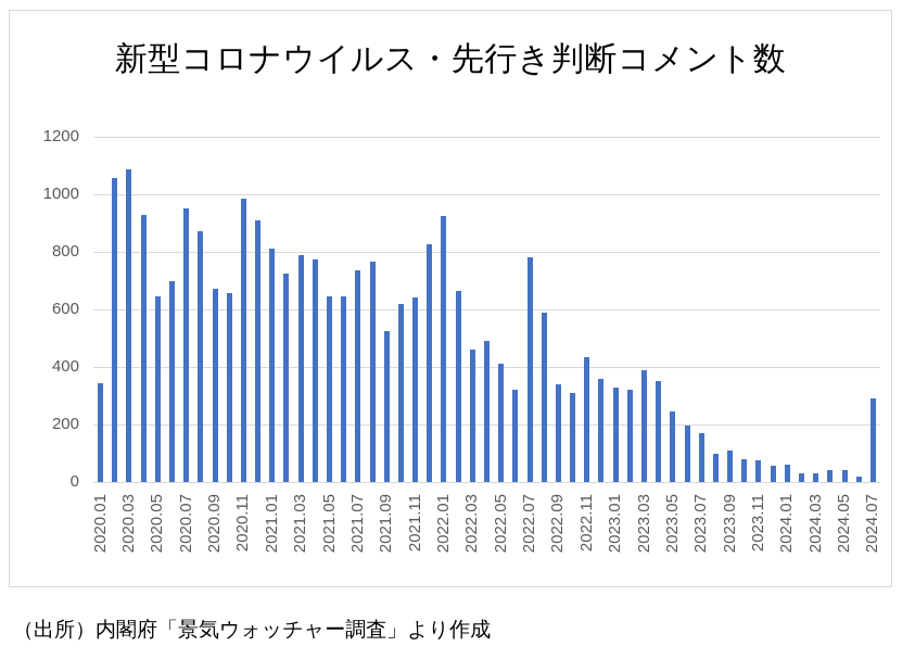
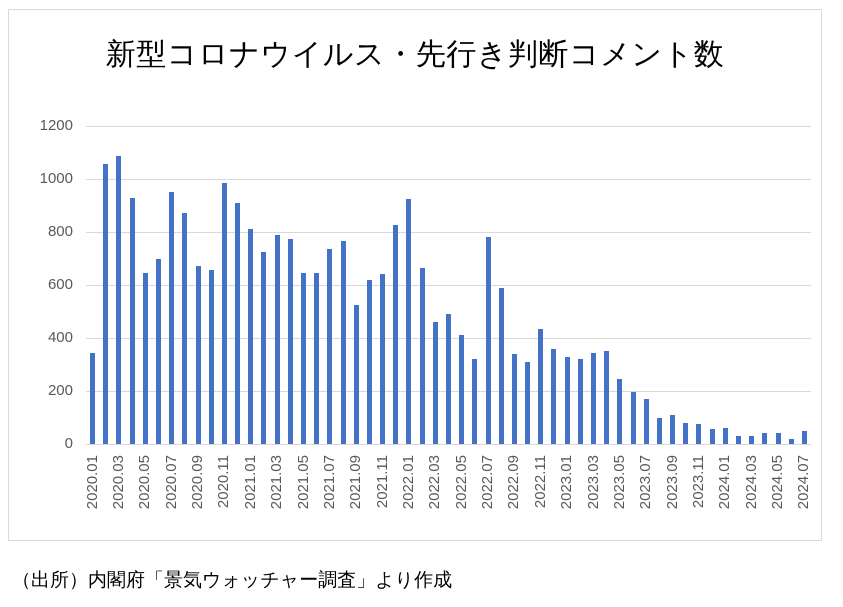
2023.03: 390 -> 340
2024.07: 290 -> 50
